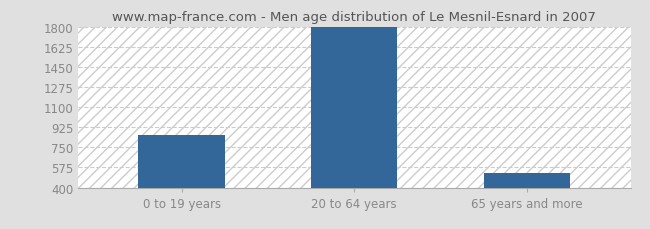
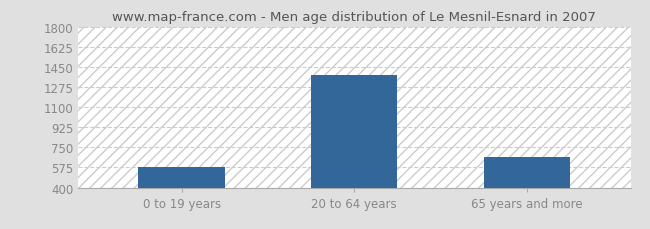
0 to 19 years: 860 -> 580
20 to 64 years: 1800 -> 1380
65 years and more: 530 -> 670
